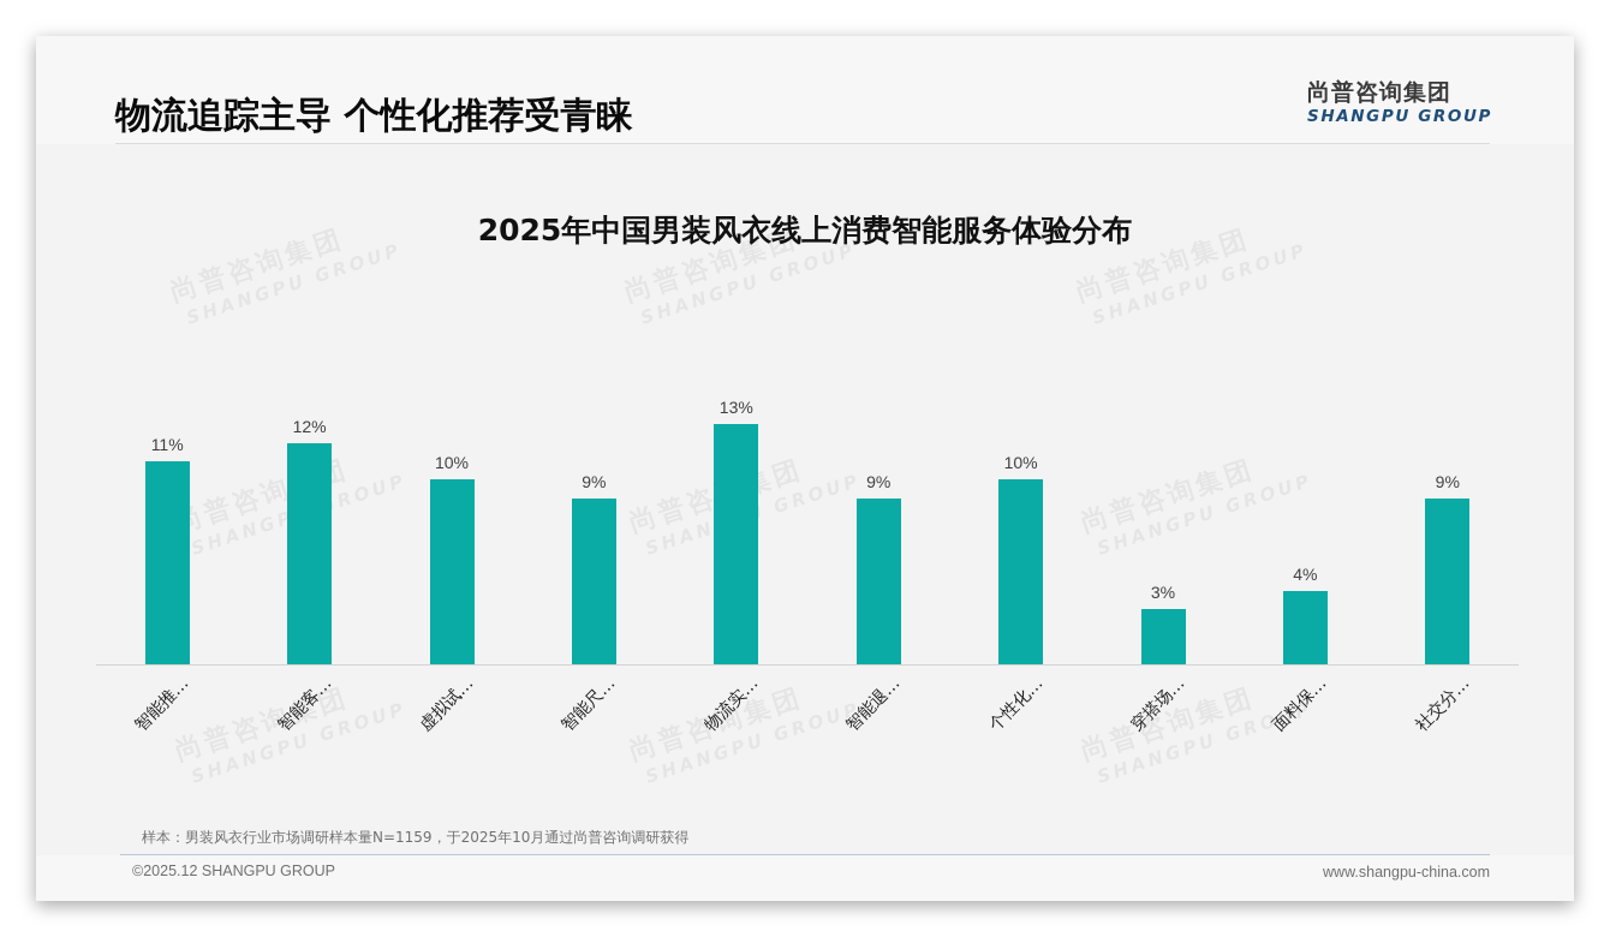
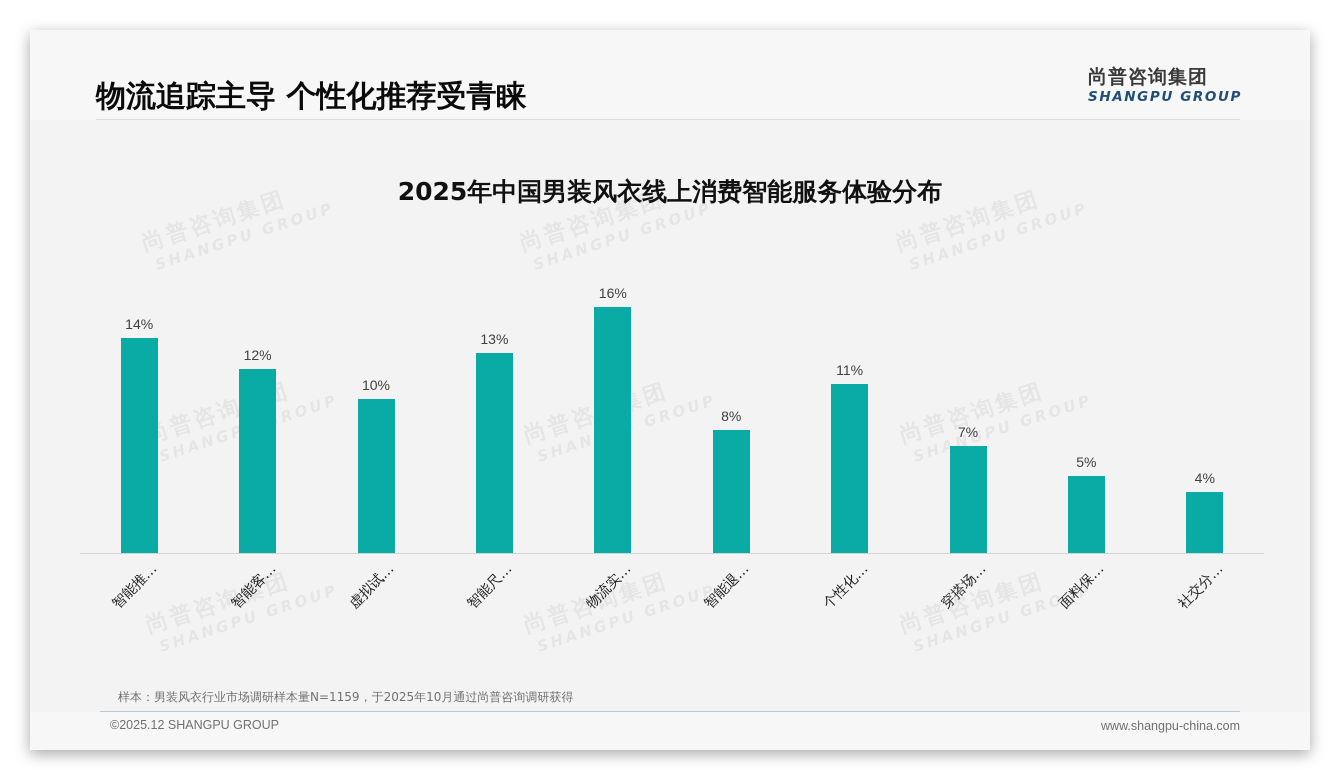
智能推…: 11% -> 14%
智能尺…: 9% -> 13%
物流实…: 13% -> 16%
智能退…: 9% -> 8%
个性化…: 10% -> 11%
穿搭场…: 3% -> 7%
面料保…: 4% -> 5%
社交分…: 9% -> 4%
